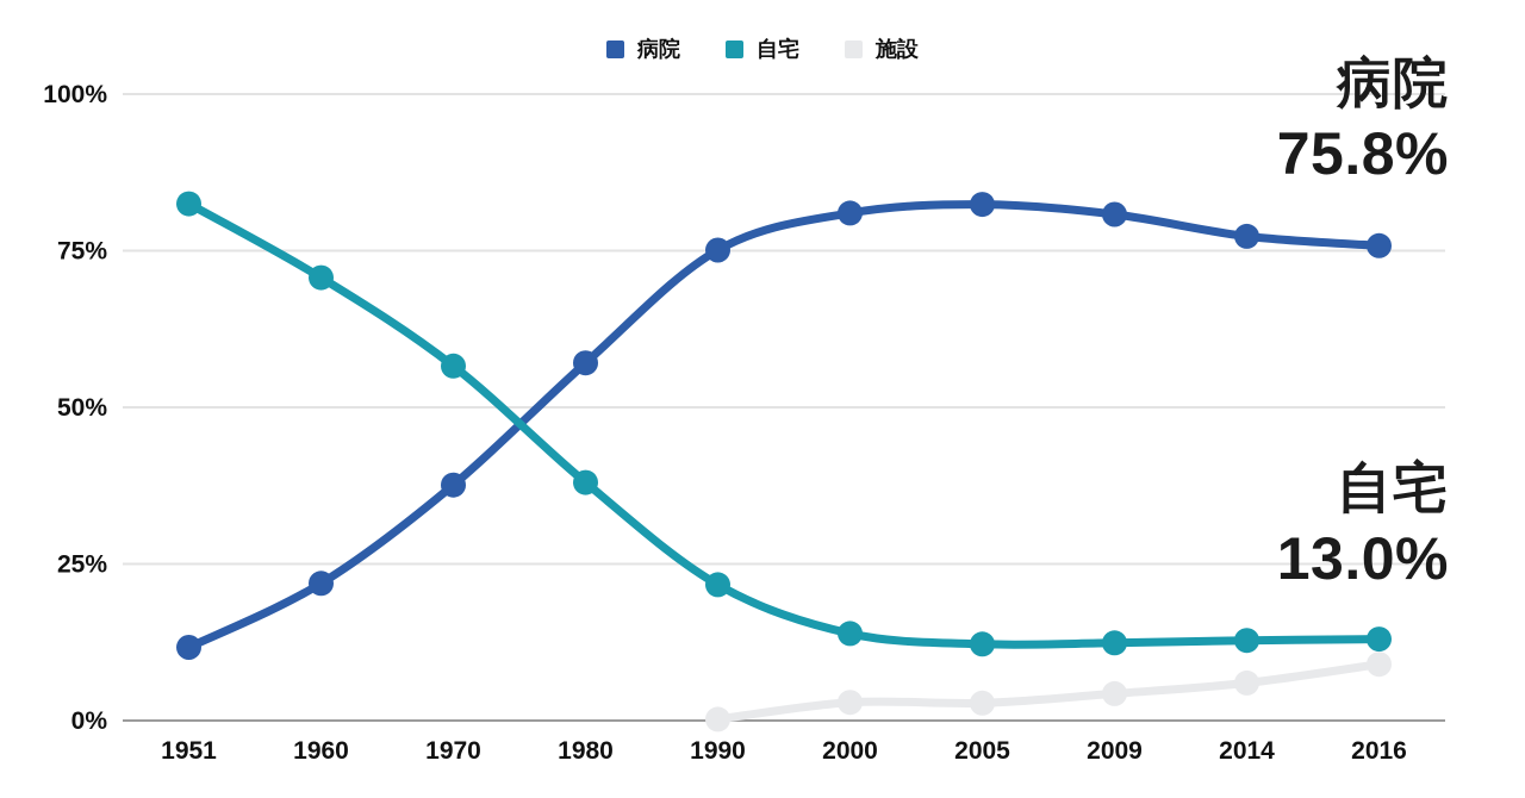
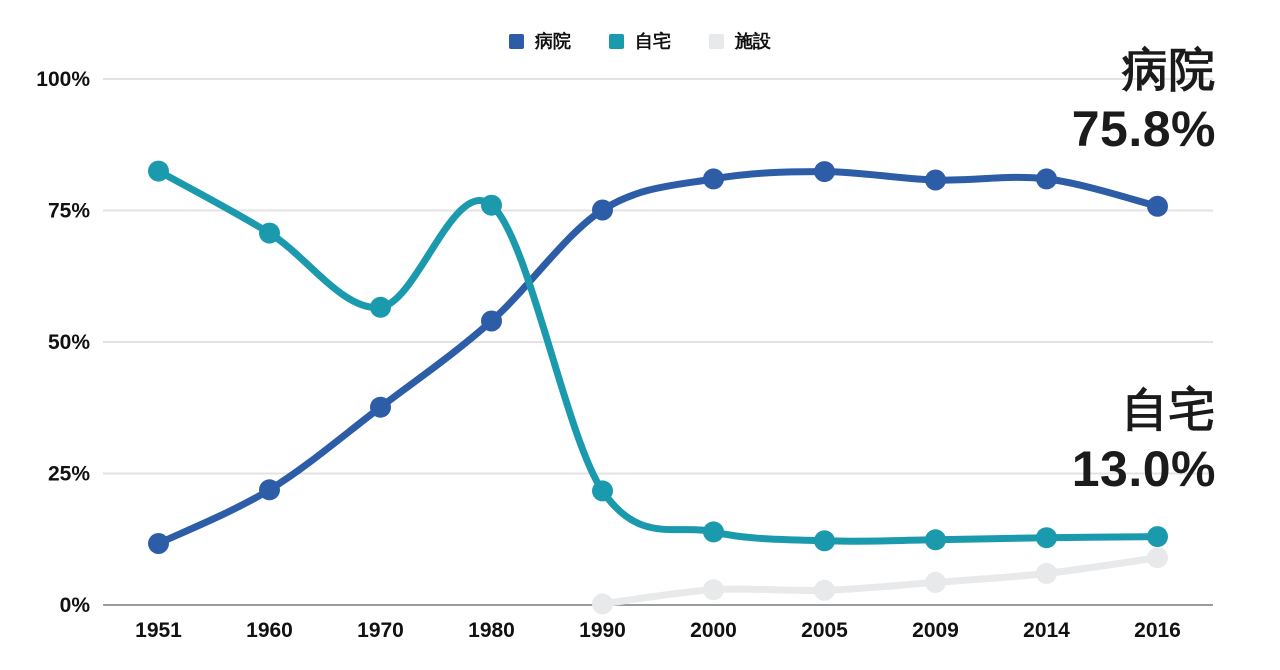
病院/1980: 57% -> 54%
自宅/1980: 38% -> 76%
病院/2014: 77% -> 81%
